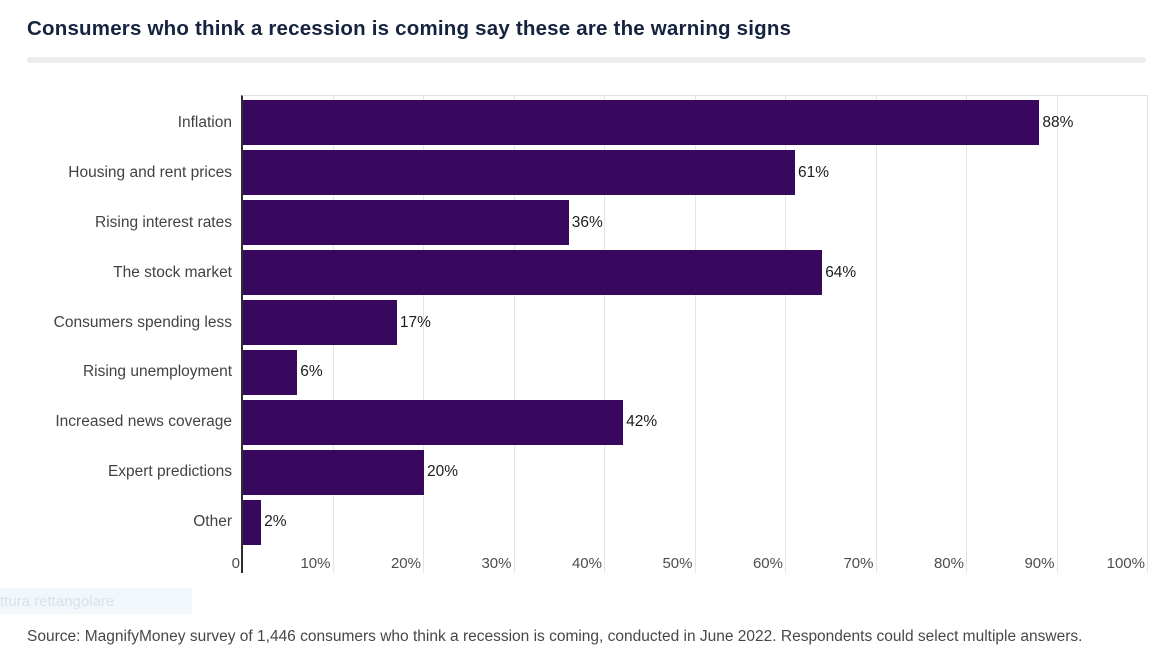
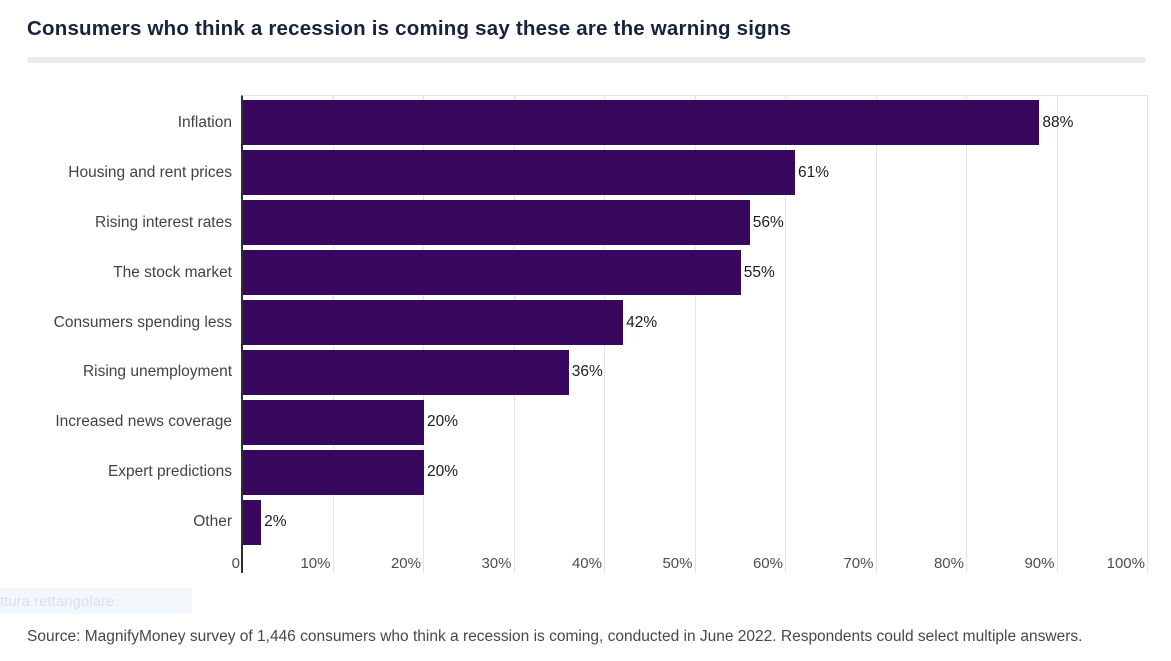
Rising interest rates: 36% -> 56%
The stock market: 64% -> 55%
Consumers spending less: 17% -> 42%
Rising unemployment: 6% -> 36%
Increased news coverage: 42% -> 20%
